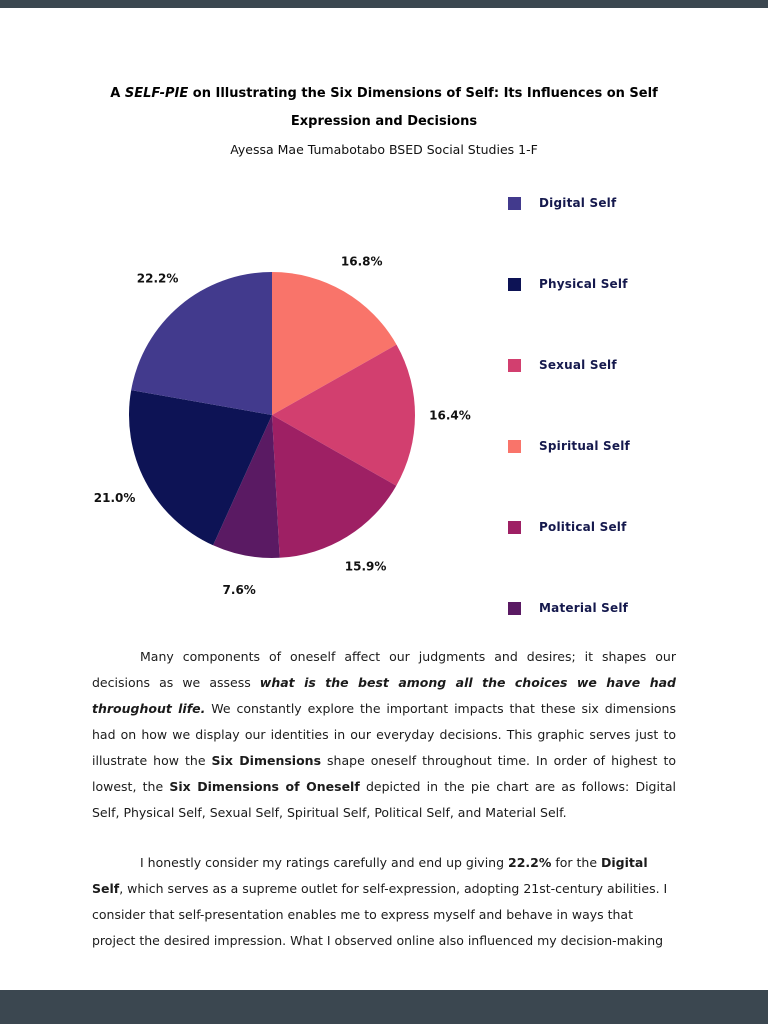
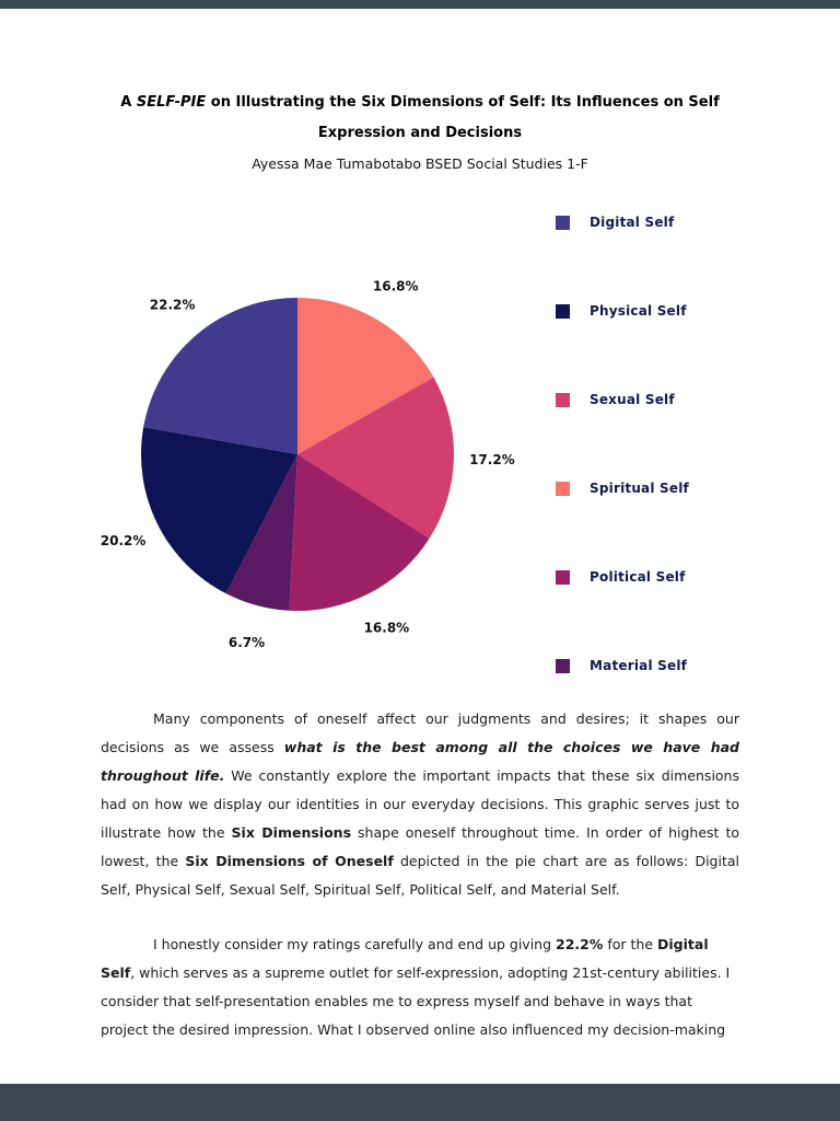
Physical Self: 21.0% -> 20.2%
Sexual Self: 16.4% -> 17.2%
Political Self: 15.9% -> 16.8%
Material Self: 7.6% -> 6.7%
